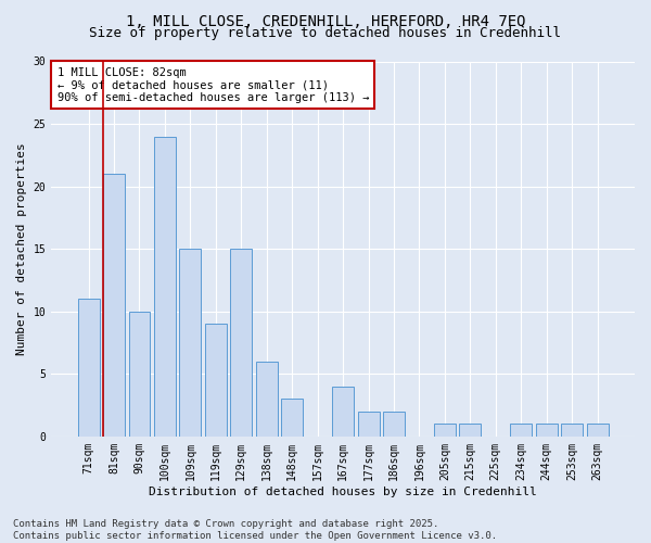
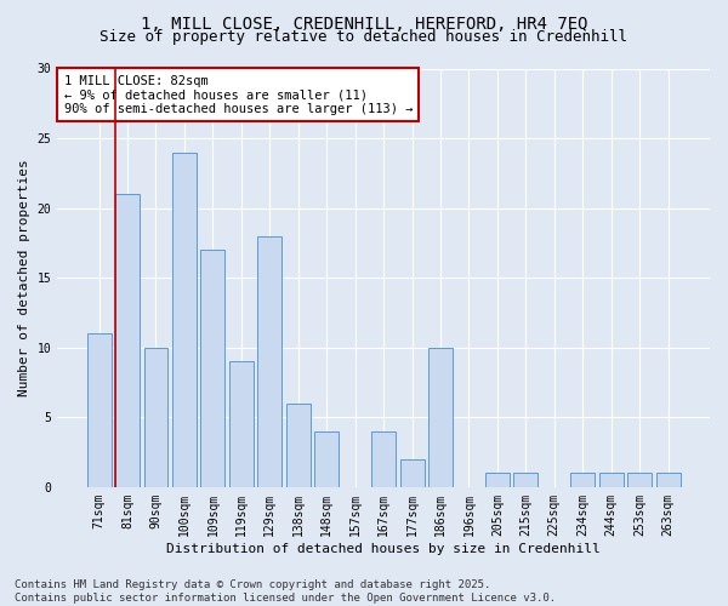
109sqm: 15 -> 17
129sqm: 15 -> 18
148sqm: 3 -> 4
186sqm: 2 -> 10
